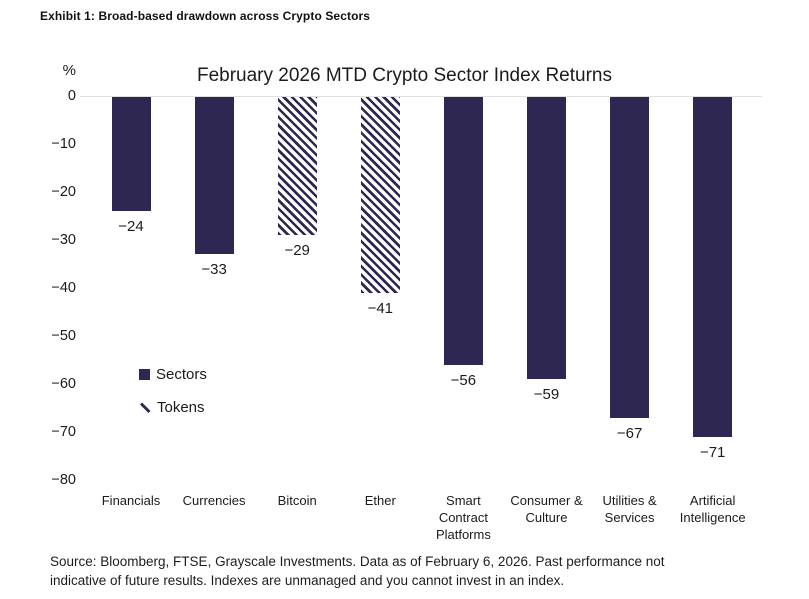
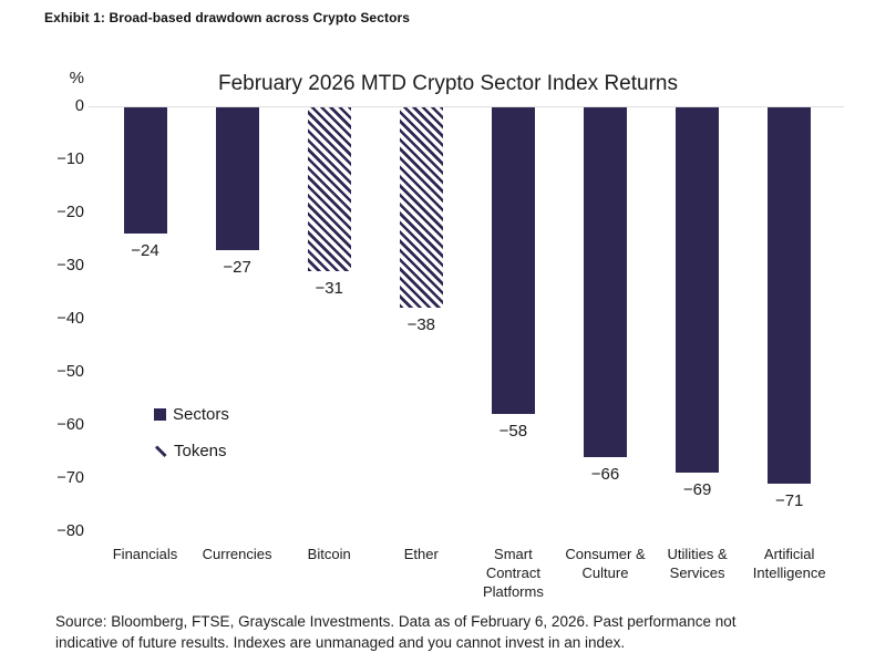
Currencies: −33 -> −27
Bitcoin: −29 -> −31
Ether: −41 -> −38
Smart Contract Platforms: −56 -> −58
Consumer & Culture: −59 -> −66
Utilities & Services: −67 -> −69
